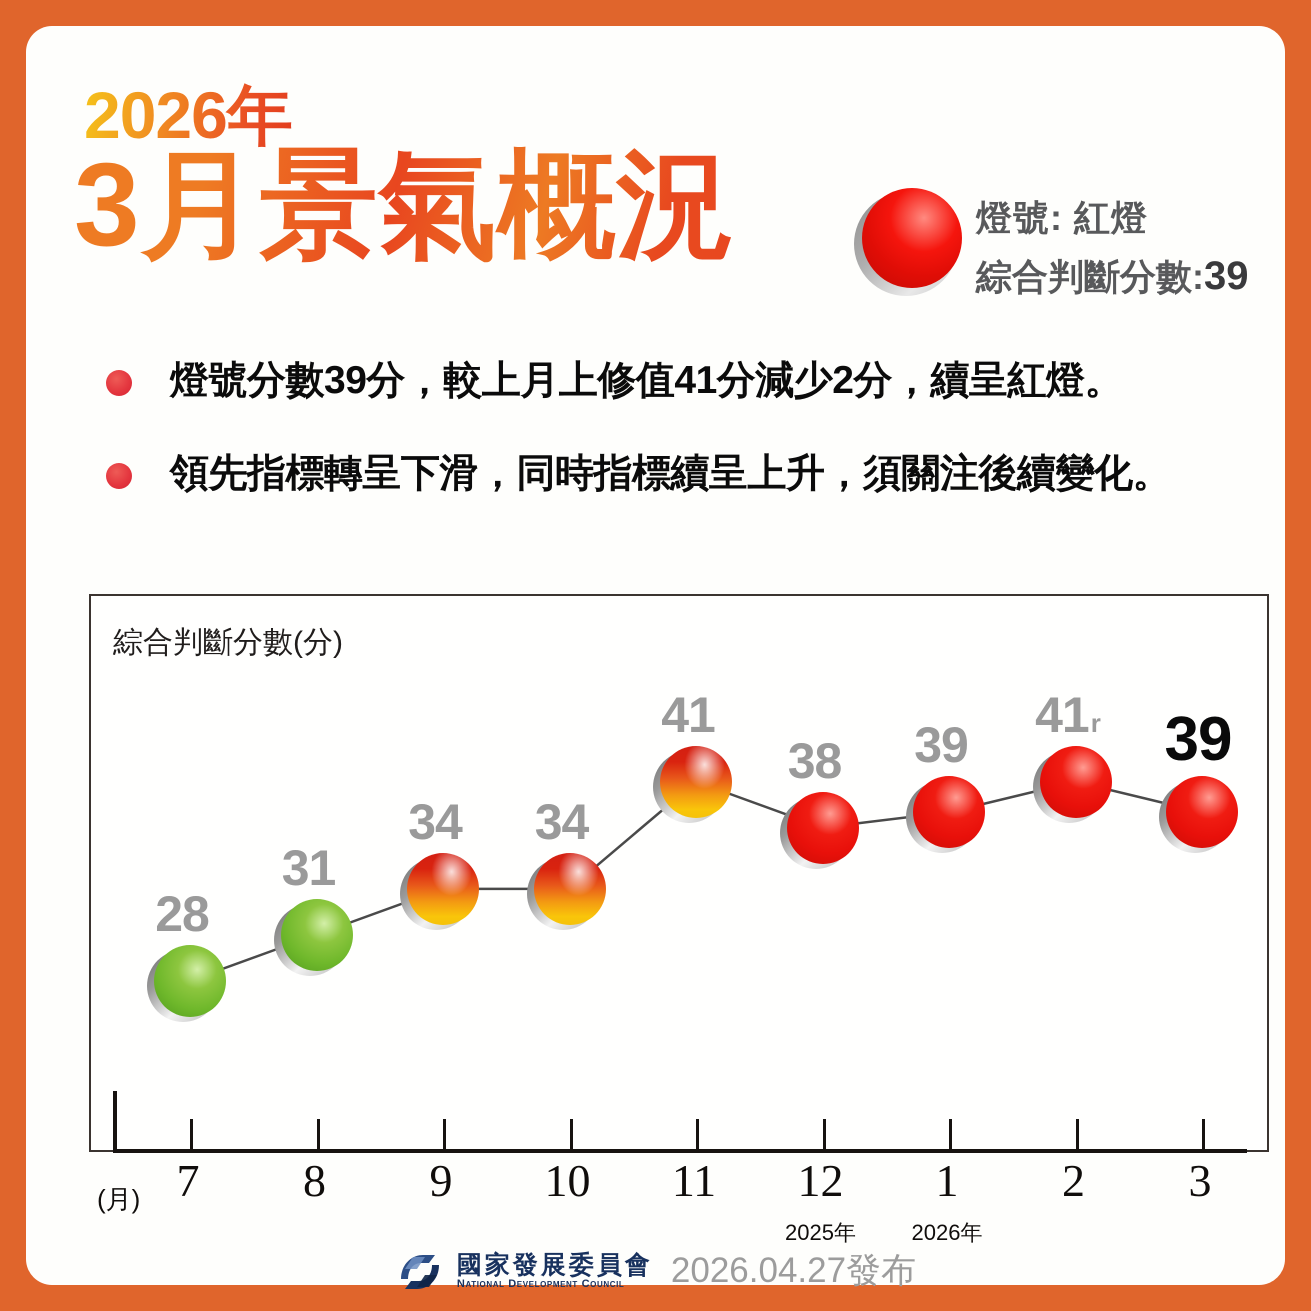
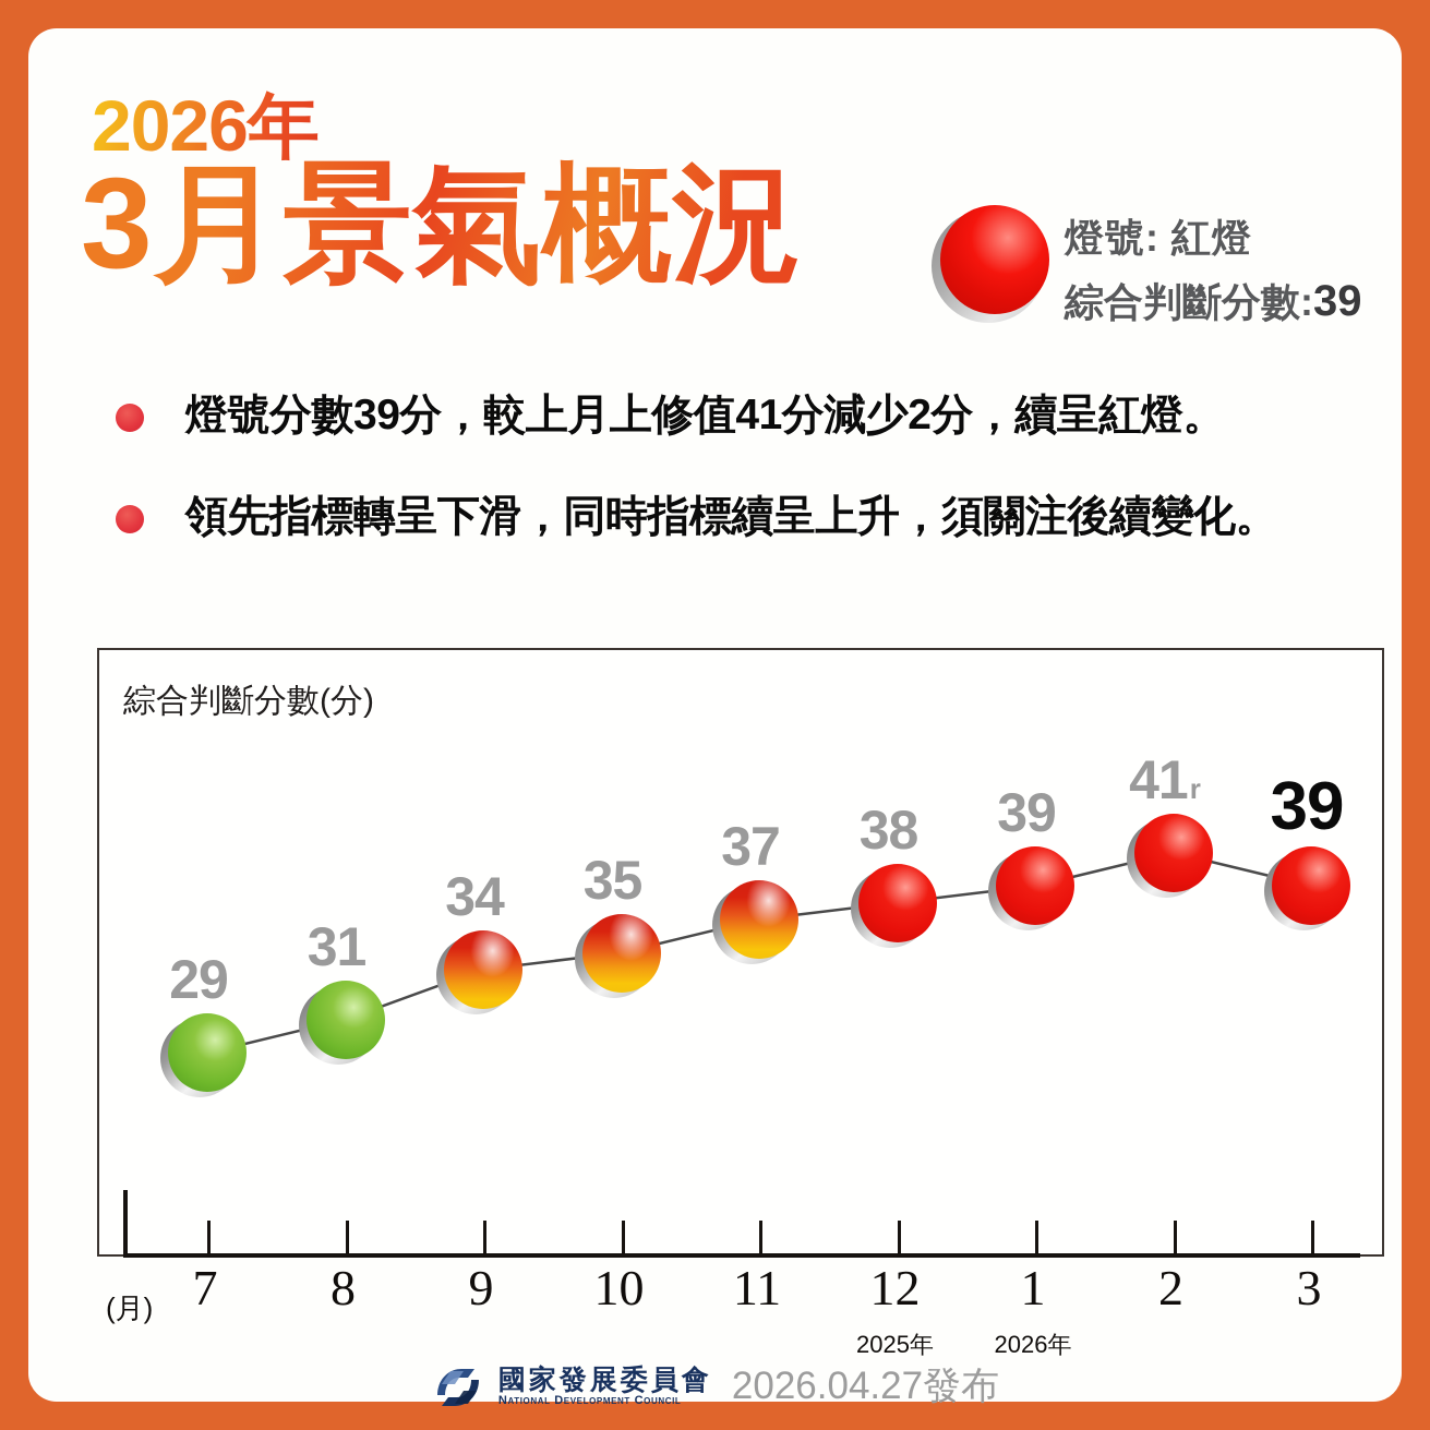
7: 28 -> 29
10: 34 -> 35
11: 41 -> 37
